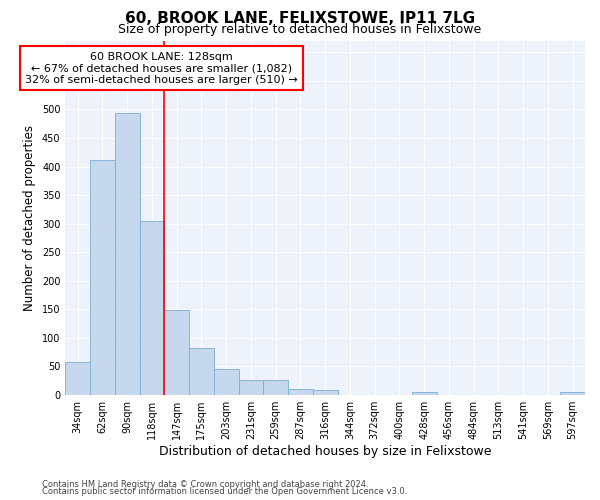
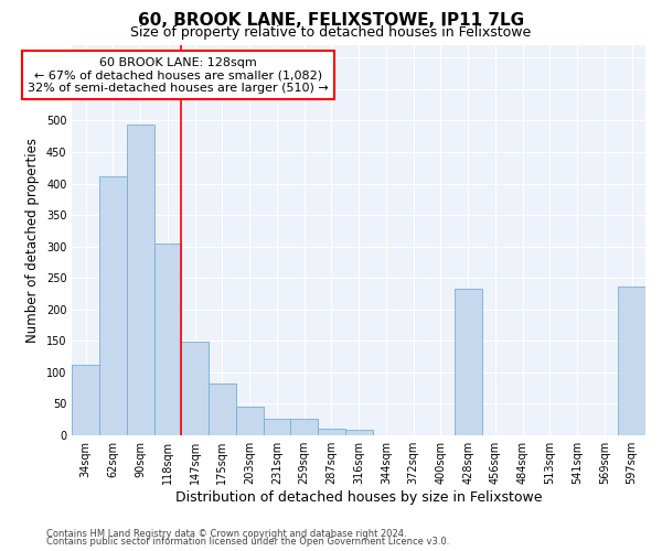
34sqm: 58 -> 112
428sqm: 5 -> 232
597sqm: 5 -> 236
